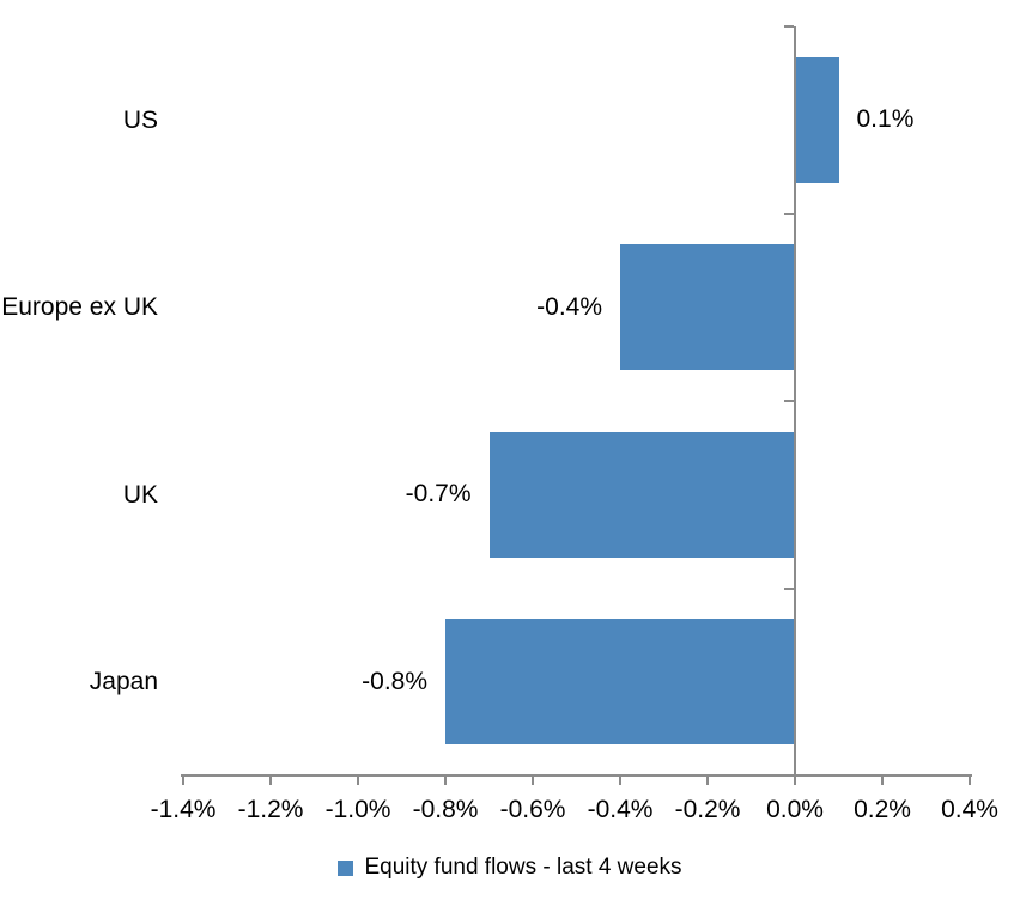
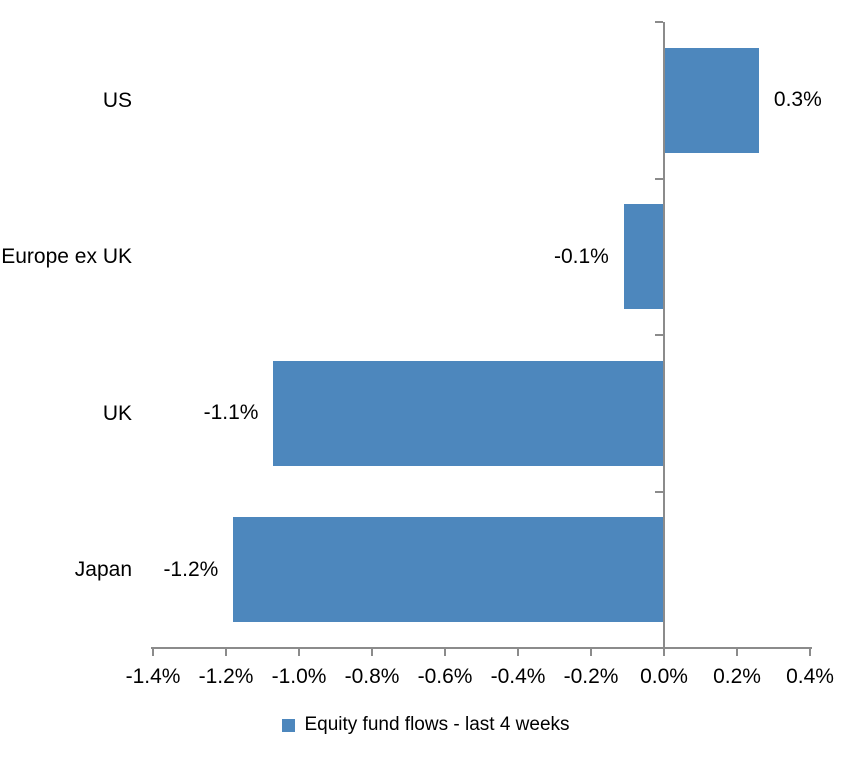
US: 0.1% -> 0.3%
Europe ex UK: -0.4% -> -0.1%
UK: -0.7% -> -1.1%
Japan: -0.8% -> -1.2%
